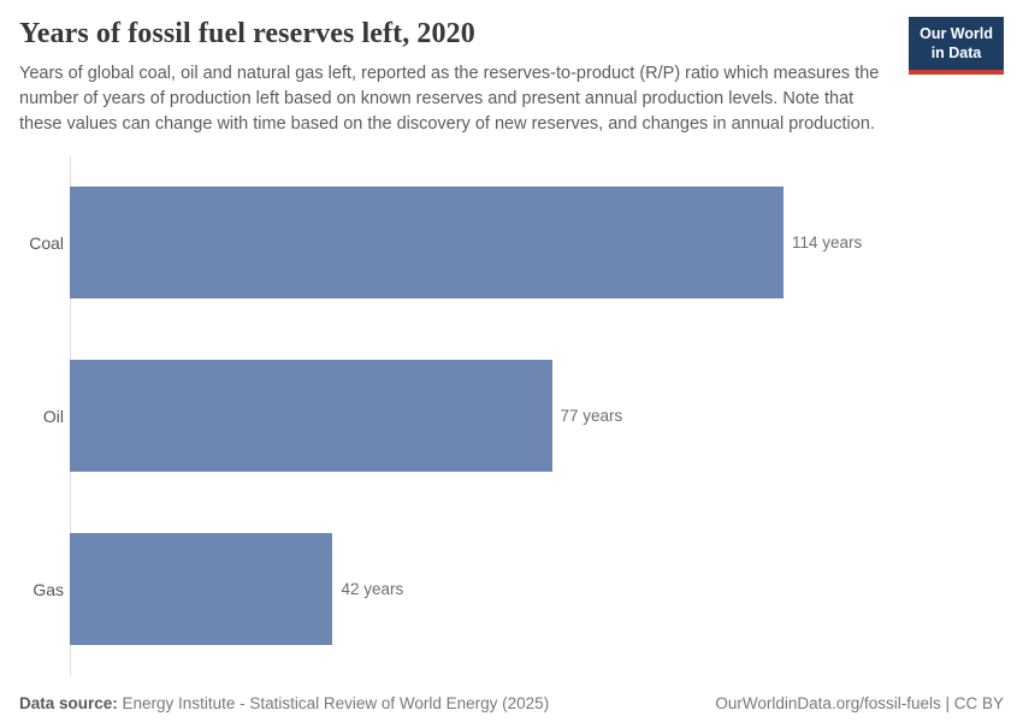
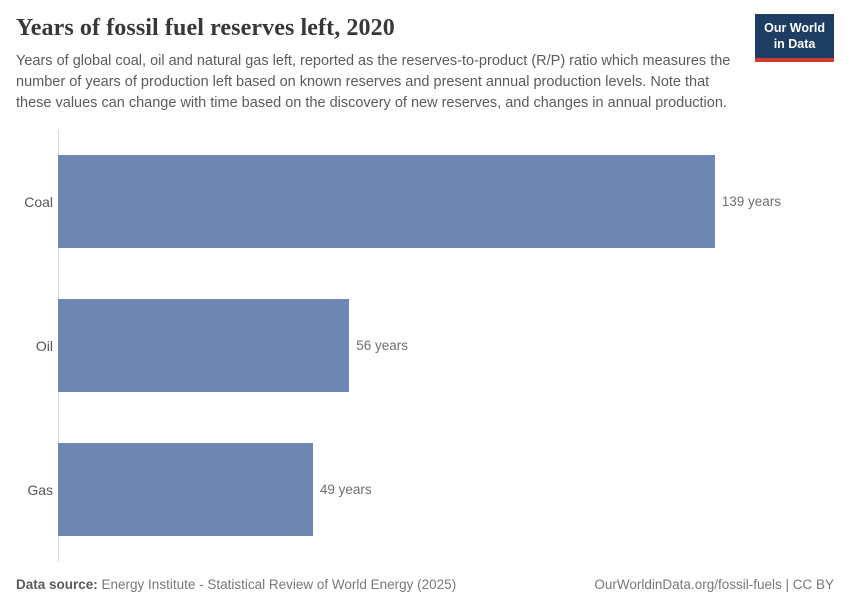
Coal: 114 -> 139
Oil: 77 -> 56
Gas: 42 -> 49
